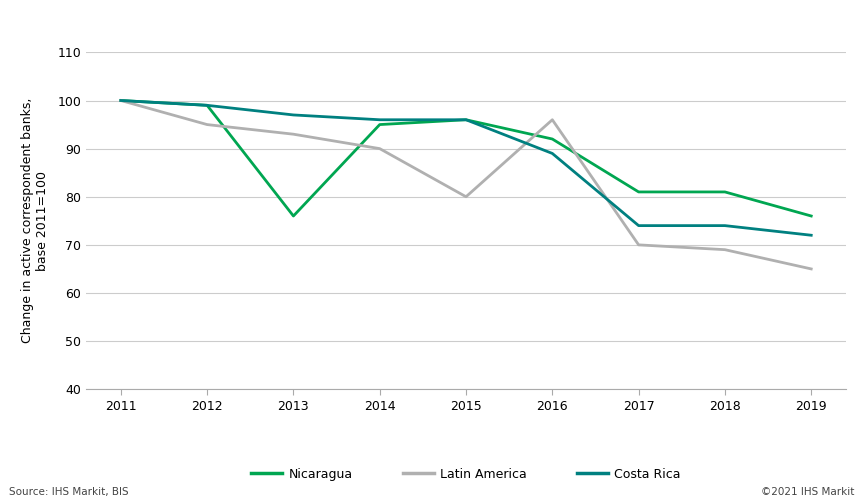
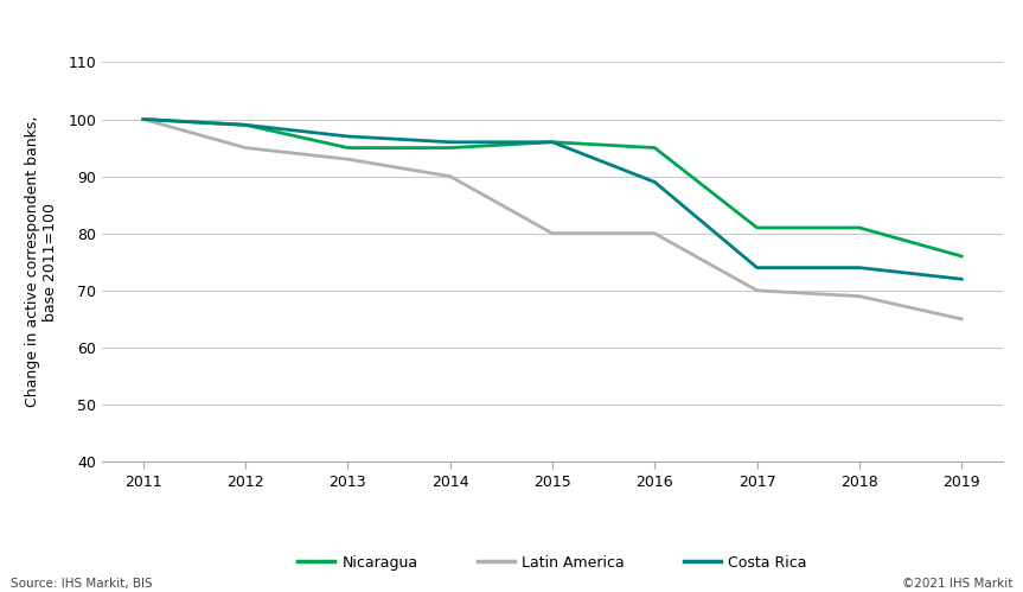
Nicaragua/2013: 76 -> 95
Nicaragua/2016: 92 -> 95
Latin America/2016: 96 -> 80
